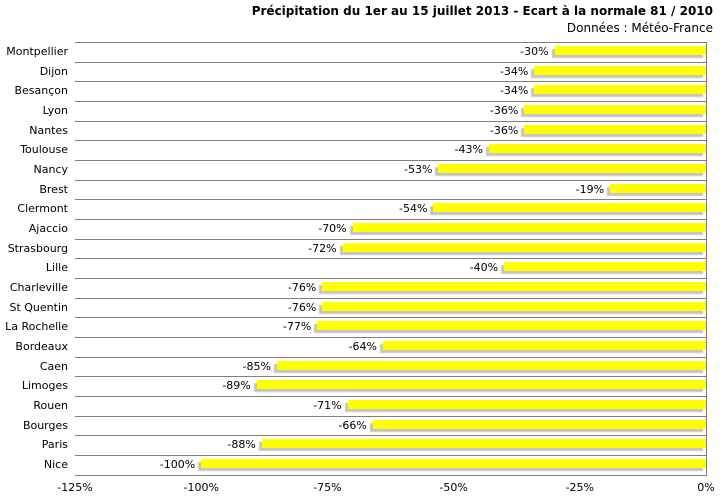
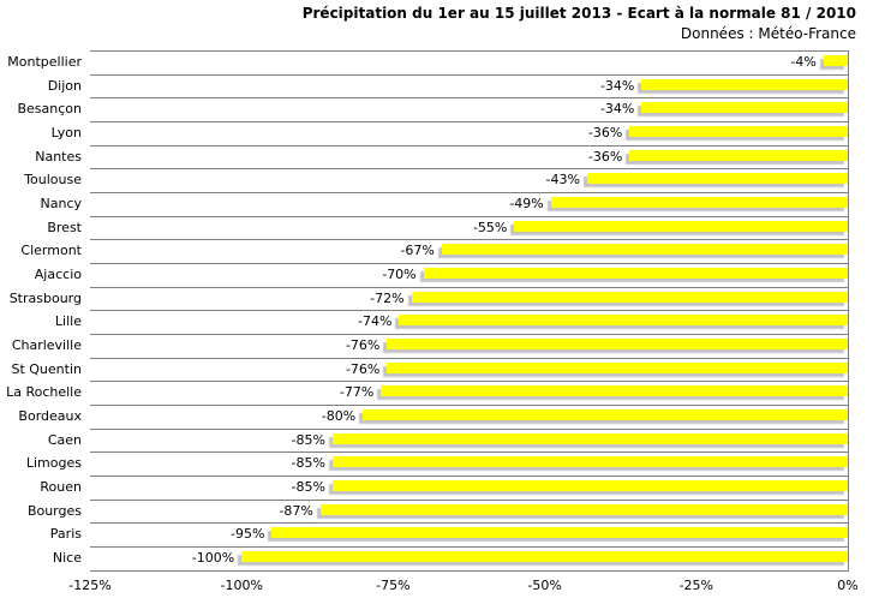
Montpellier: -30% -> -4%
Nancy: -53% -> -49%
Brest: -19% -> -55%
Clermont: -54% -> -67%
Lille: -40% -> -74%
Bordeaux: -64% -> -80%
Limoges: -89% -> -85%
Rouen: -71% -> -85%
Bourges: -66% -> -87%
Paris: -88% -> -95%
